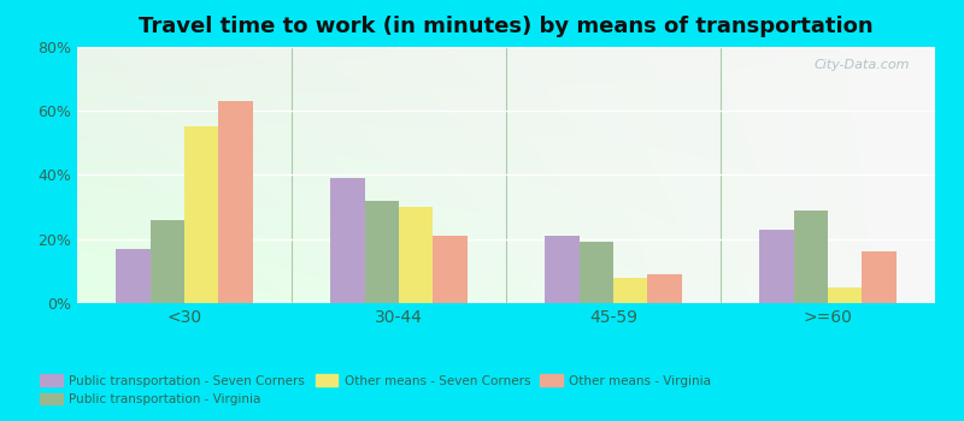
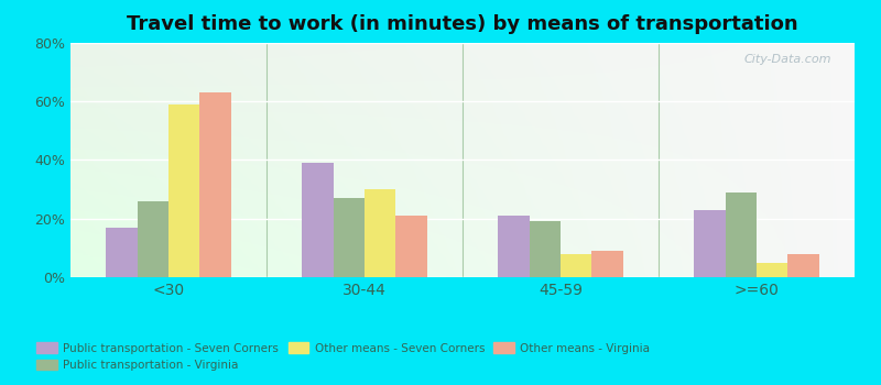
Other means - Seven Corners/<30: 55% -> 59%
Public transportation - Virginia/30-44: 32% -> 27%
Other means - Virginia/>=60: 16% -> 8%
